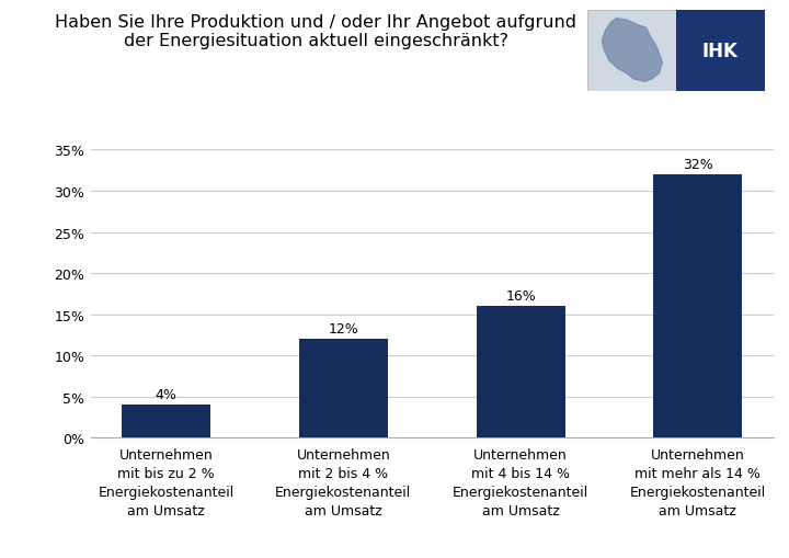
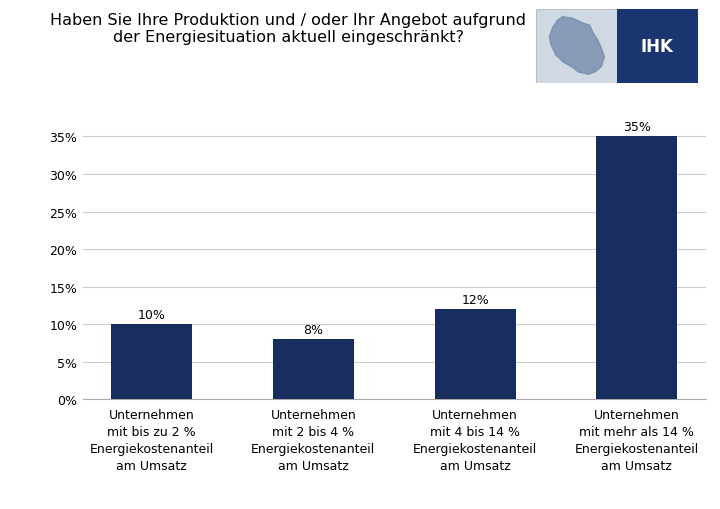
Unternehmen mit bis zu 2 % Energiekostenanteil am Umsatz: 4% -> 10%
Unternehmen mit 2 bis 4 % Energiekostenanteil am Umsatz: 12% -> 8%
Unternehmen mit 4 bis 14 % Energiekostenanteil am Umsatz: 16% -> 12%
Unternehmen mit mehr als 14 % Energiekostenanteil am Umsatz: 32% -> 35%
